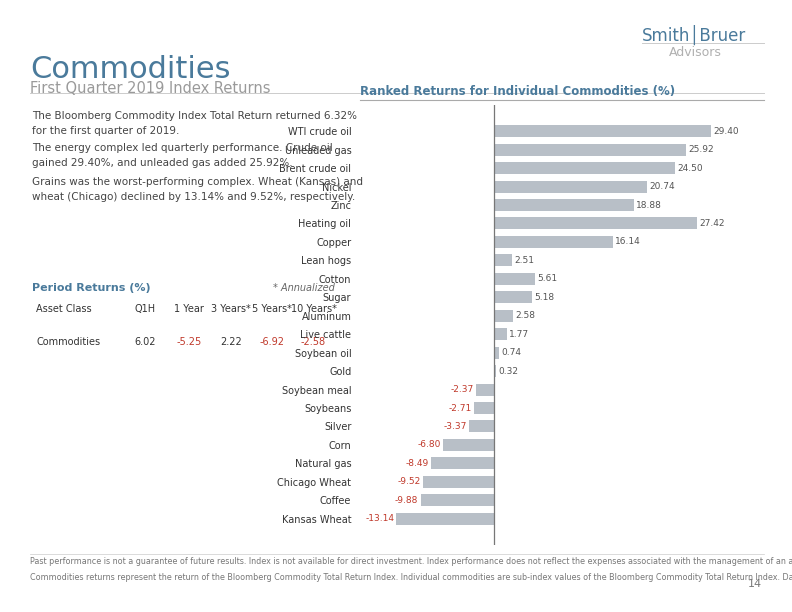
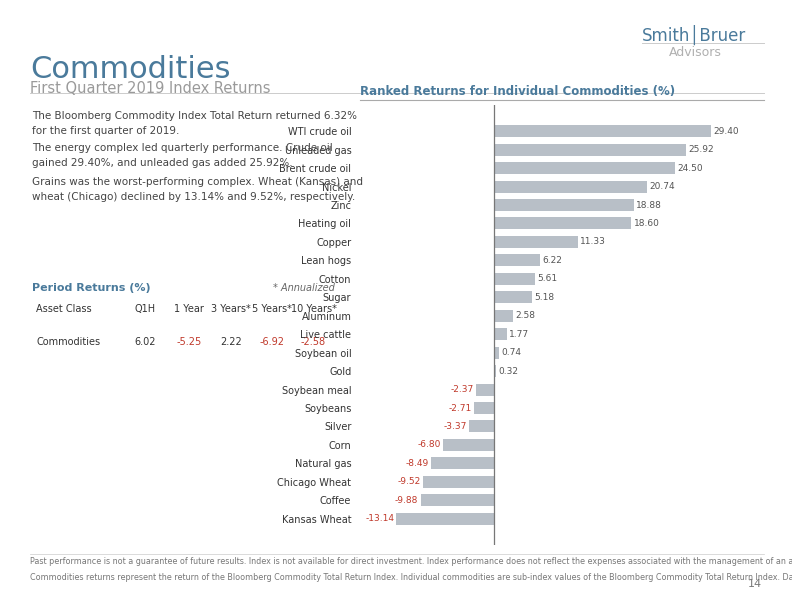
Heating oil: 27.42 -> 18.60
Copper: 16.14 -> 11.33
Lean hogs: 2.51 -> 6.22
